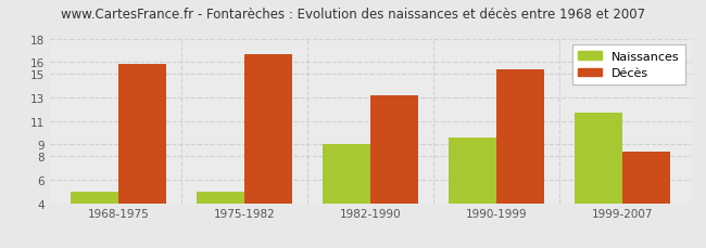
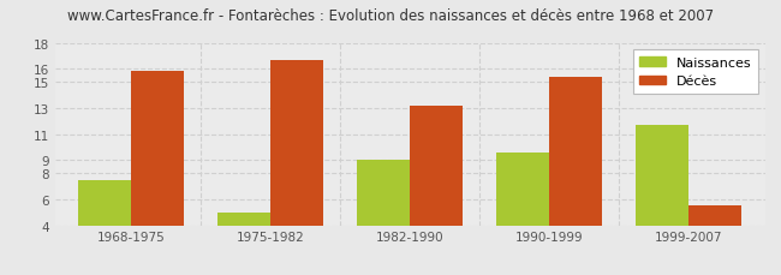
Naissances/1968-1975: 5.0 -> 7.5
Décès/1999-2007: 8.4 -> 5.5
